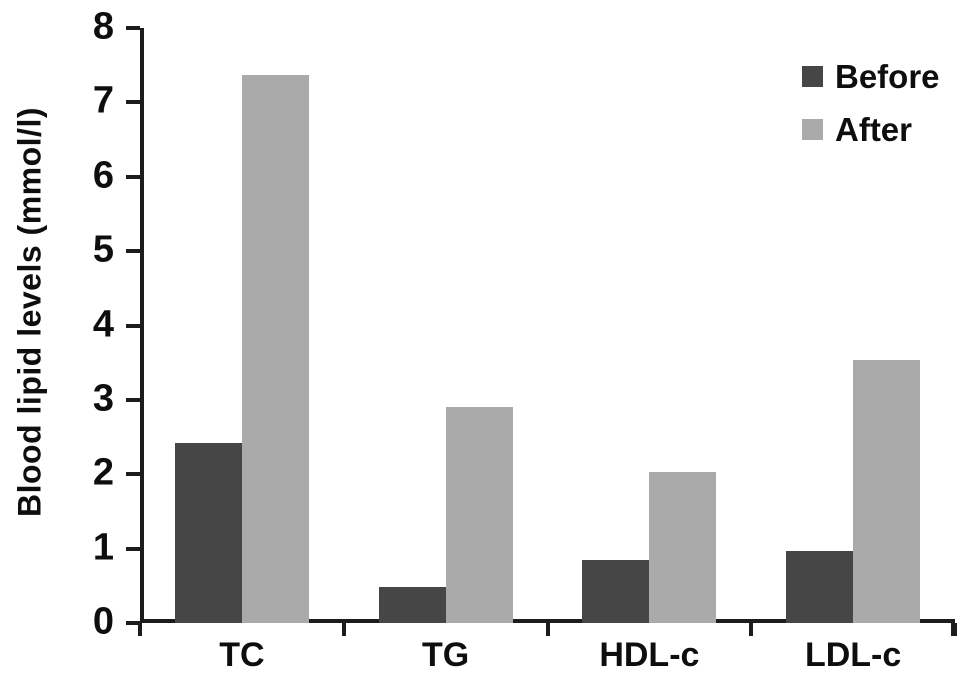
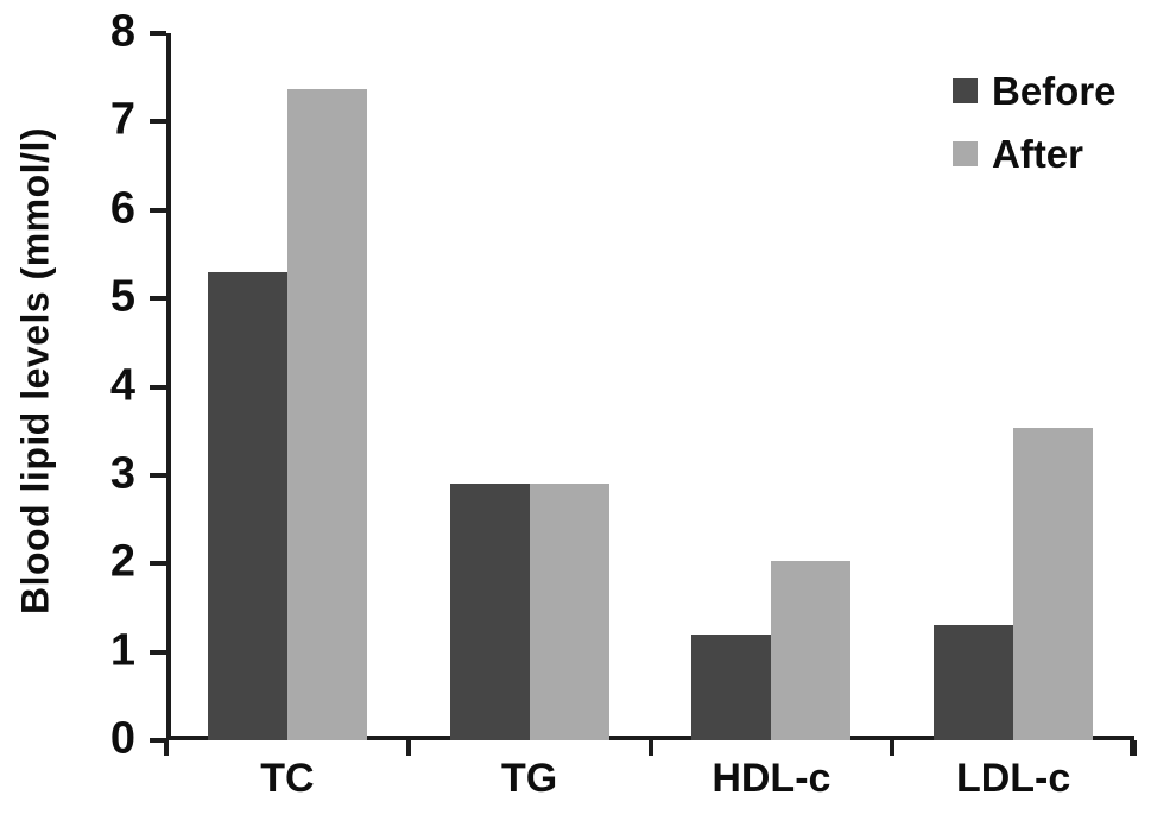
Before/TC: 2.4 -> 5.3
Before/TG: 0.5 -> 2.9
Before/HDL-c: 0.8 -> 1.2
Before/LDL-c: 1.0 -> 1.3
